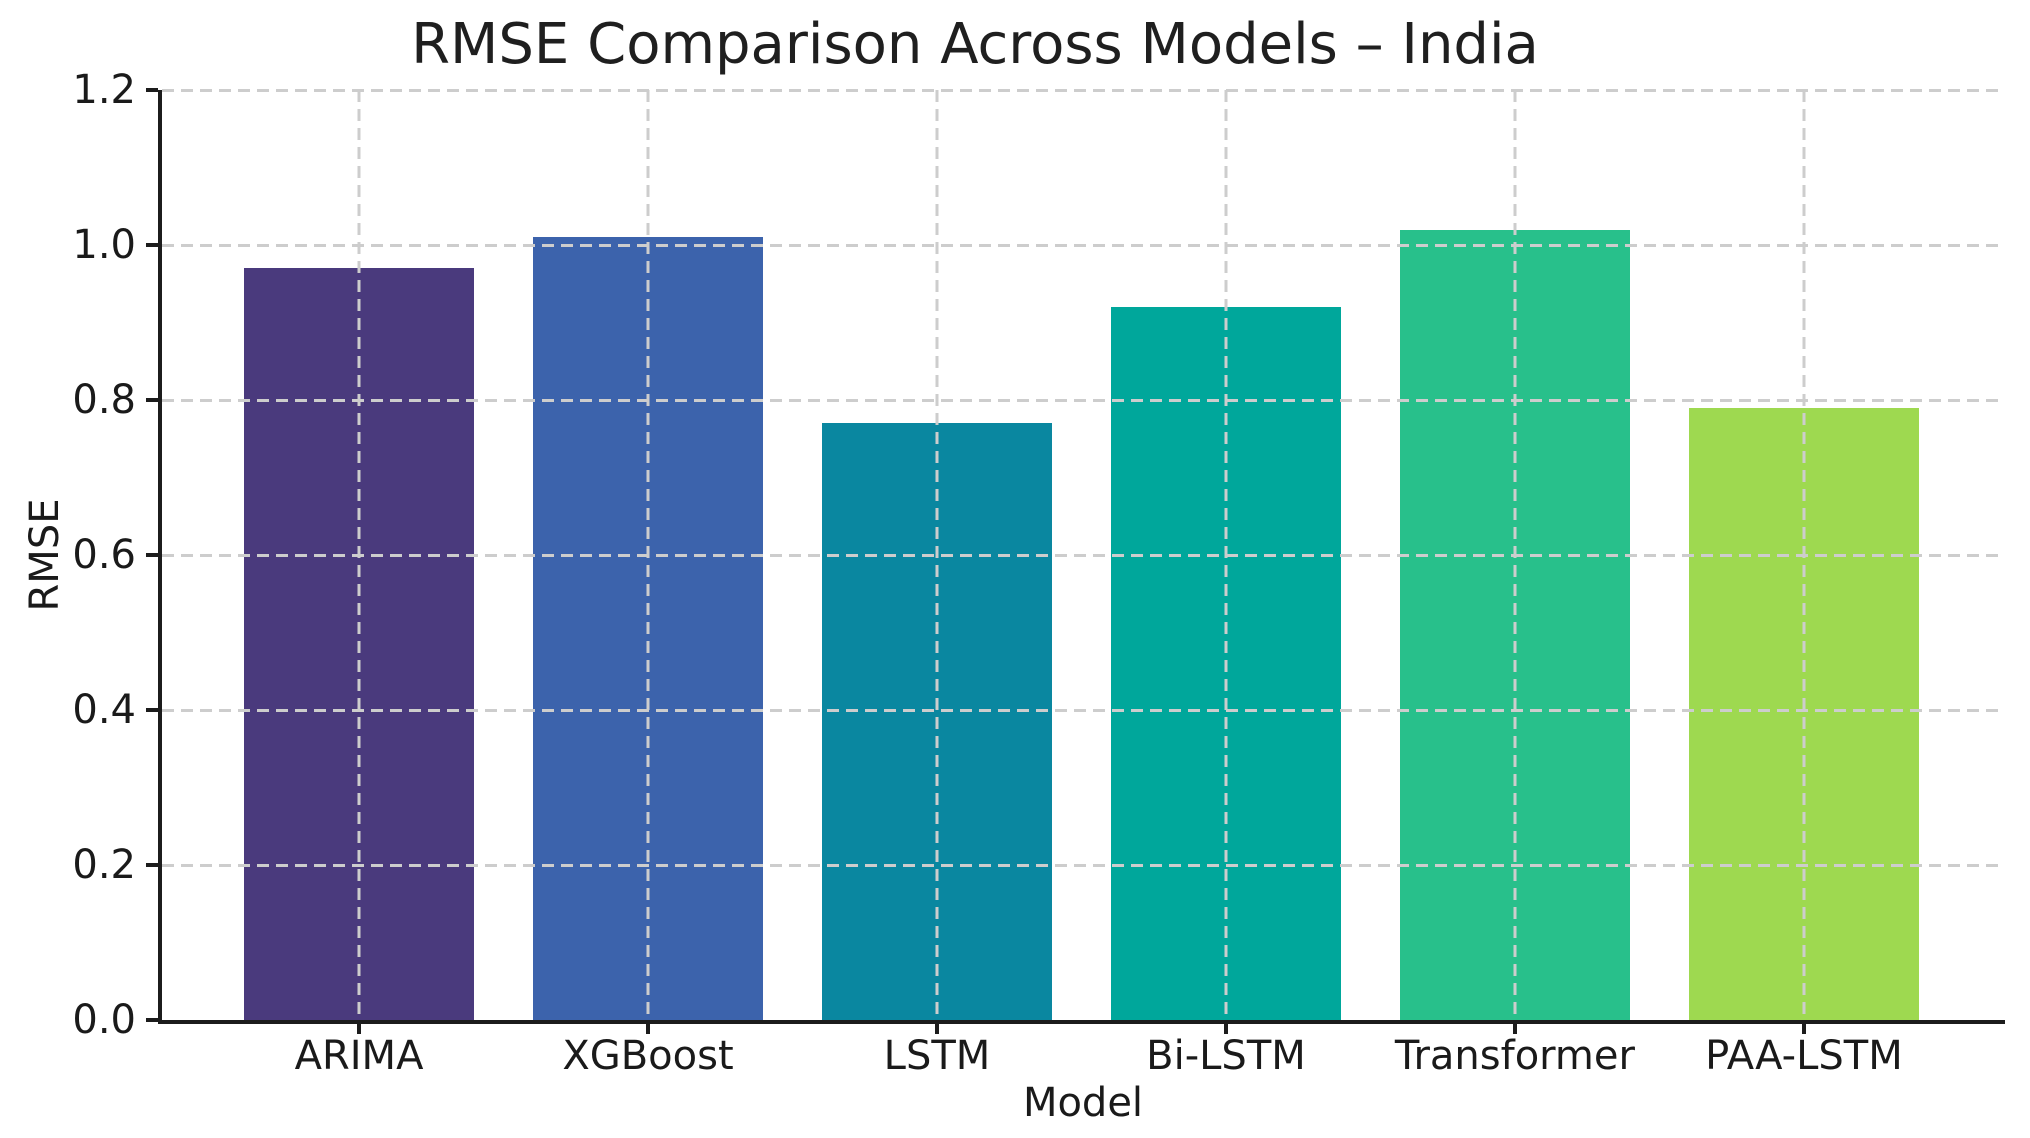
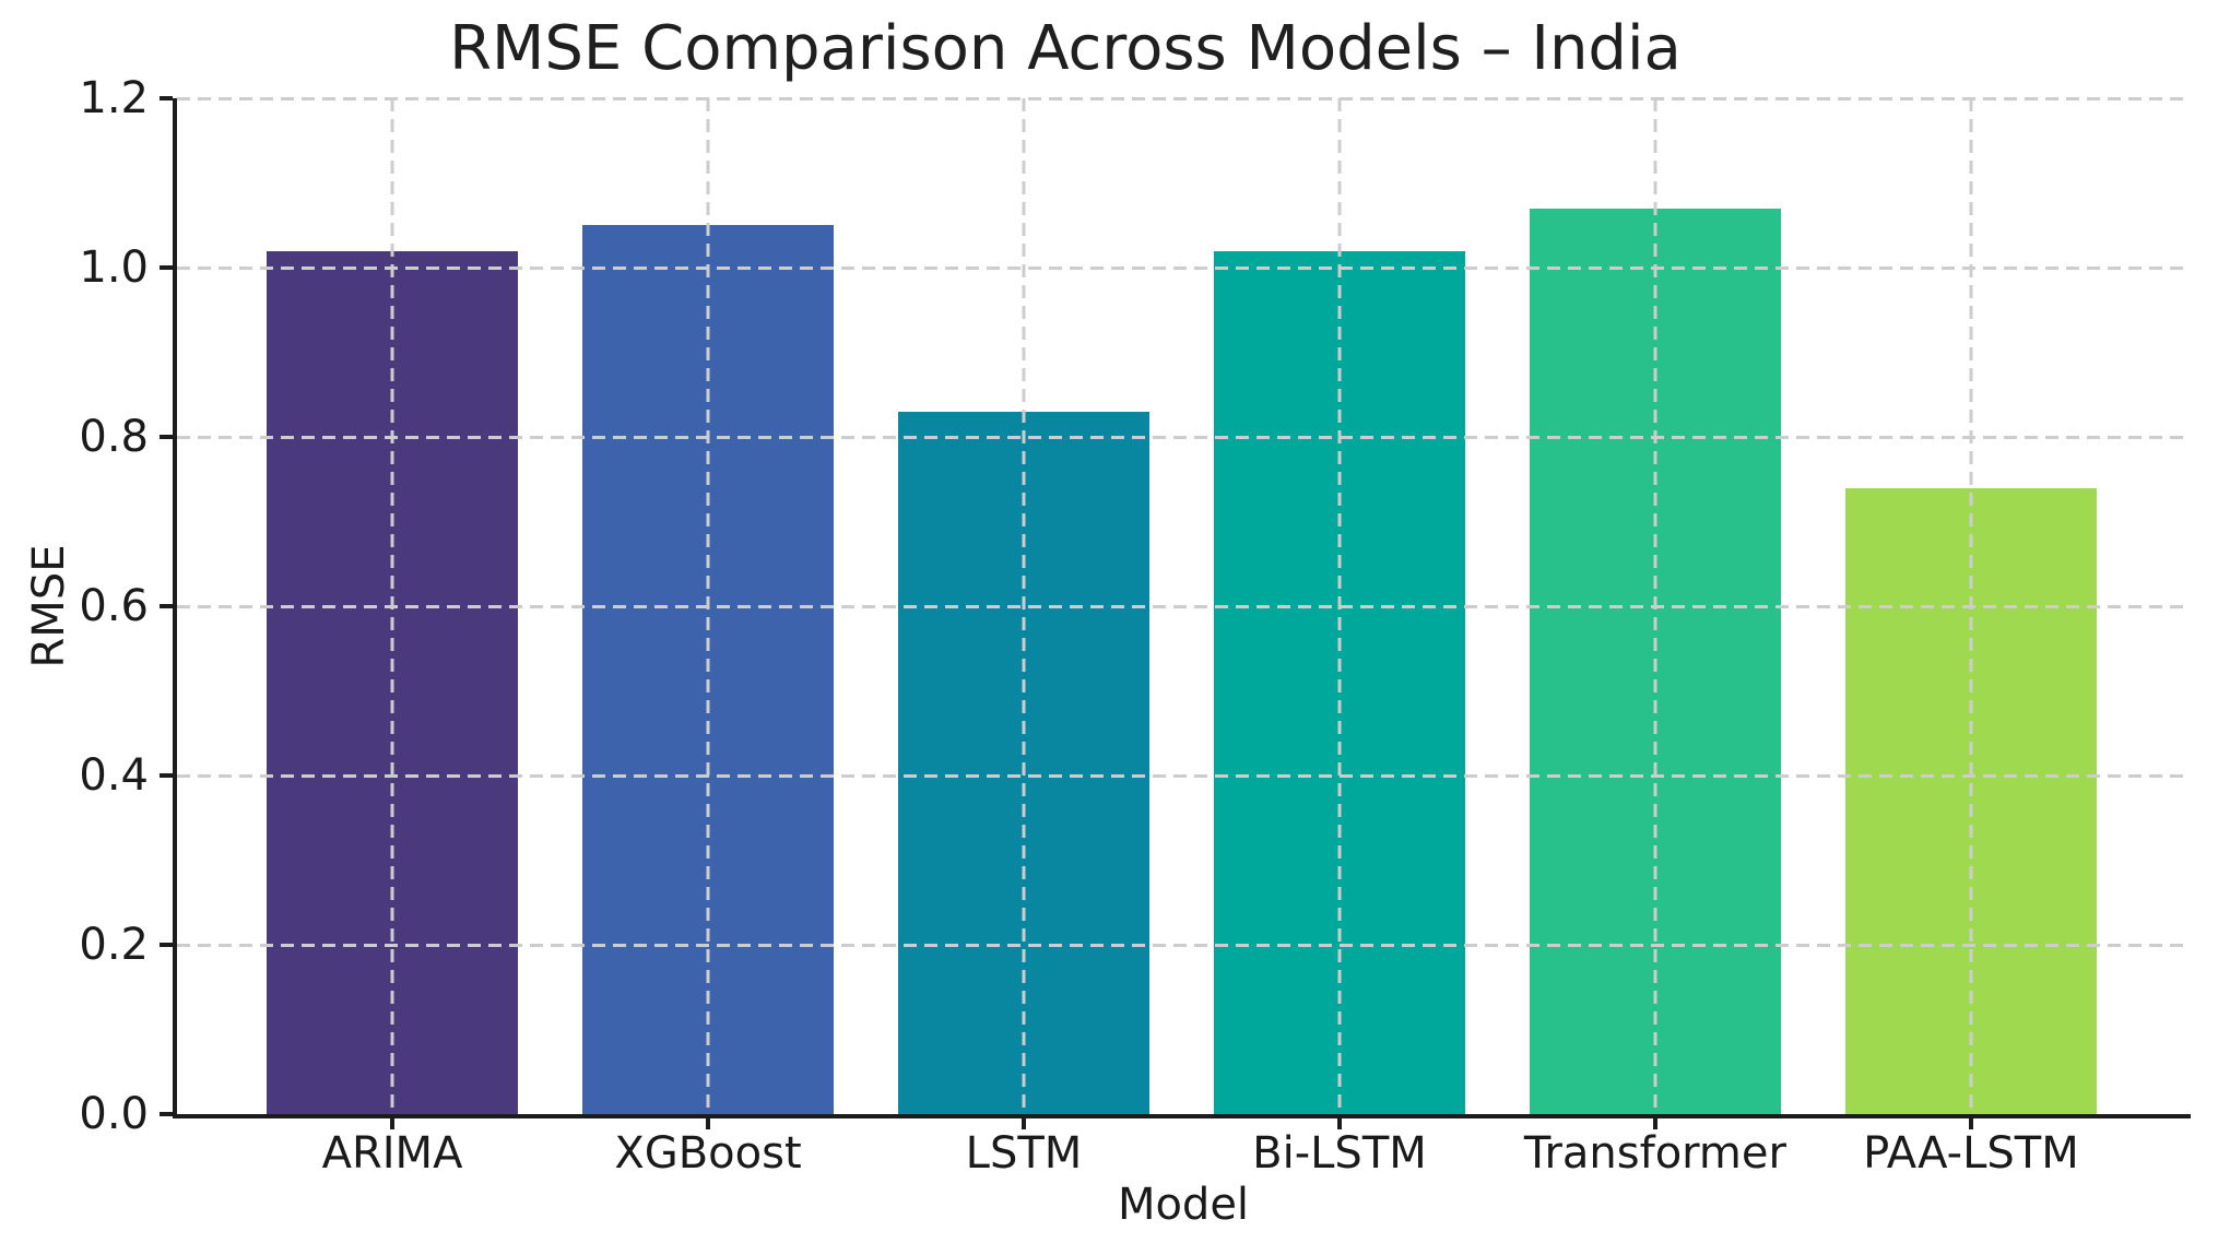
ARIMA: 0.97 -> 1.02
XGBoost: 1.01 -> 1.05
LSTM: 0.77 -> 0.83
Bi-LSTM: 0.92 -> 1.02
Transformer: 1.02 -> 1.07
PAA-LSTM: 0.79 -> 0.74
